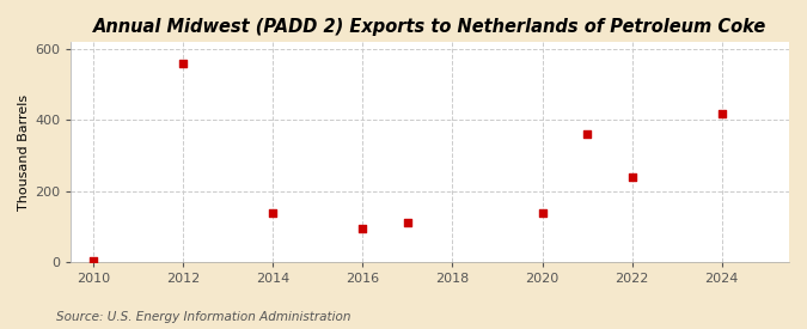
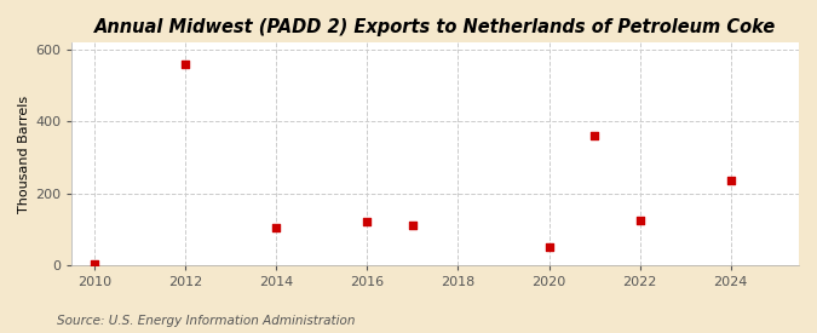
2014: 140 -> 105
2016: 95 -> 120
2020: 140 -> 50
2022: 240 -> 125
2024: 420 -> 235
